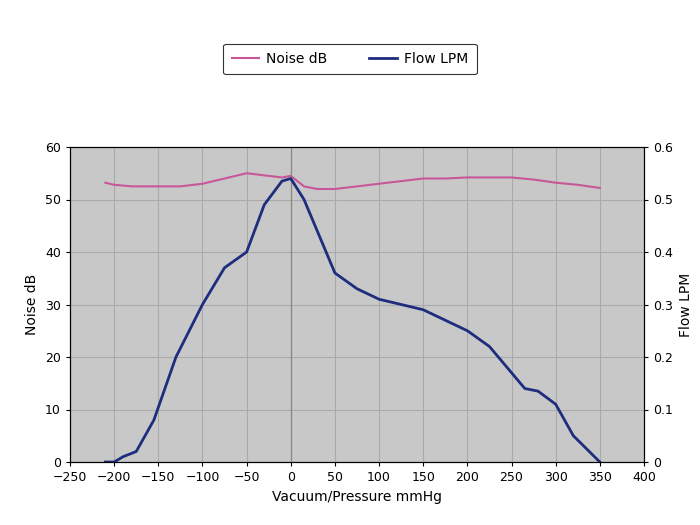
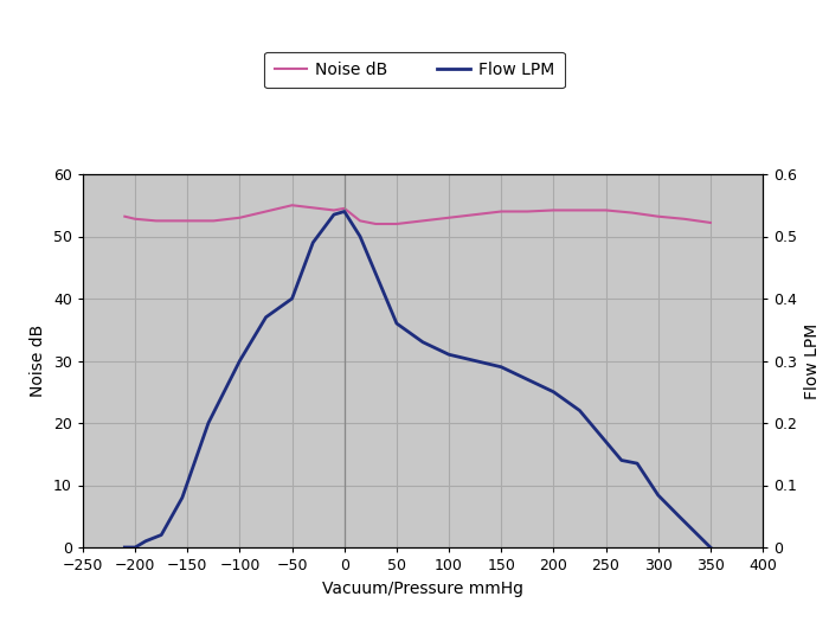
Flow LPM/300: 0.110 -> 0.084
